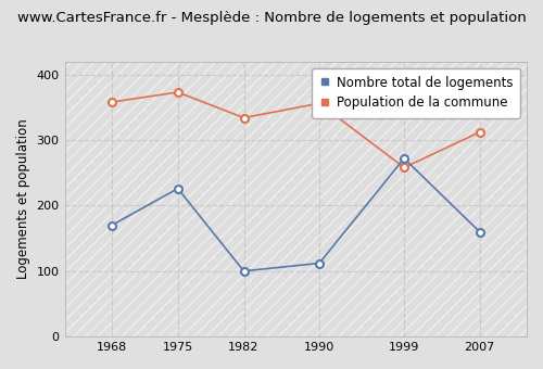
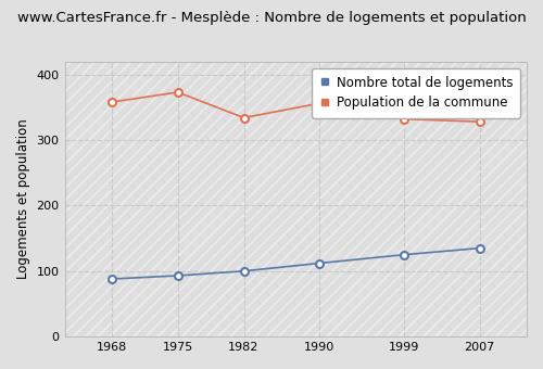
Nombre total de logements/1968: 170 -> 88
Nombre total de logements/1975: 226 -> 93
Nombre total de logements/1999: 272 -> 125
Population de la commune/1999: 258 -> 332
Nombre total de logements/2007: 160 -> 135
Population de la commune/2007: 312 -> 328
